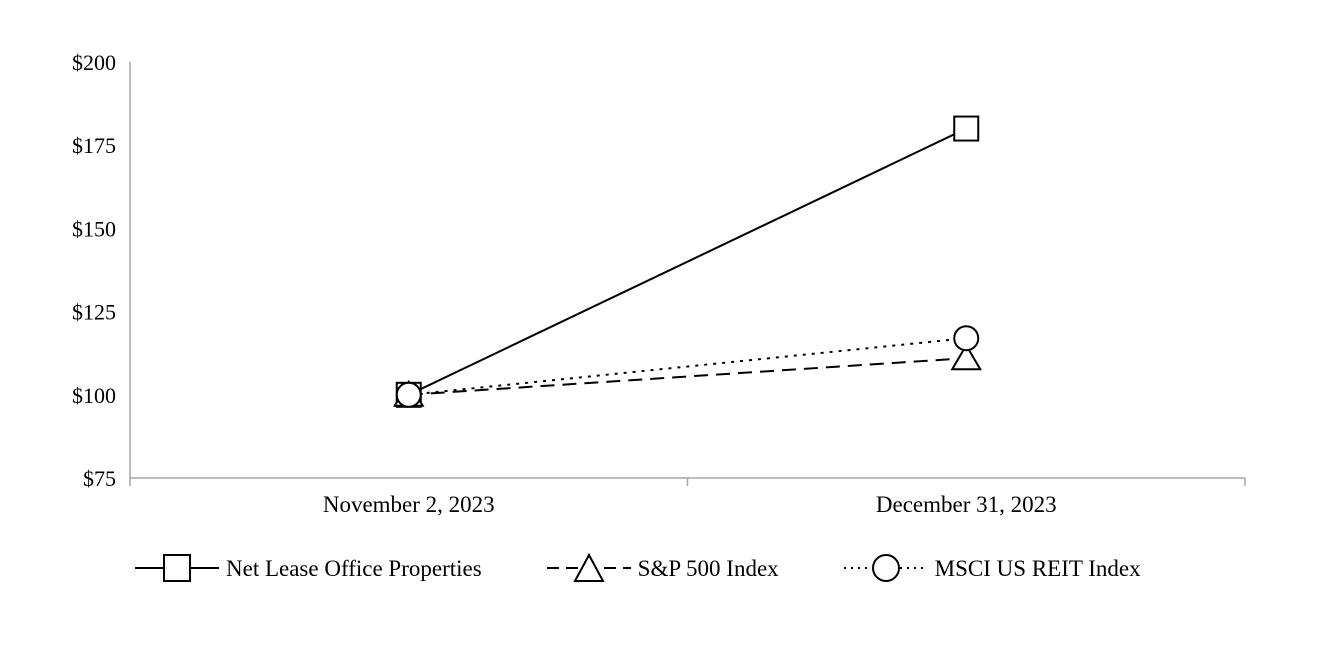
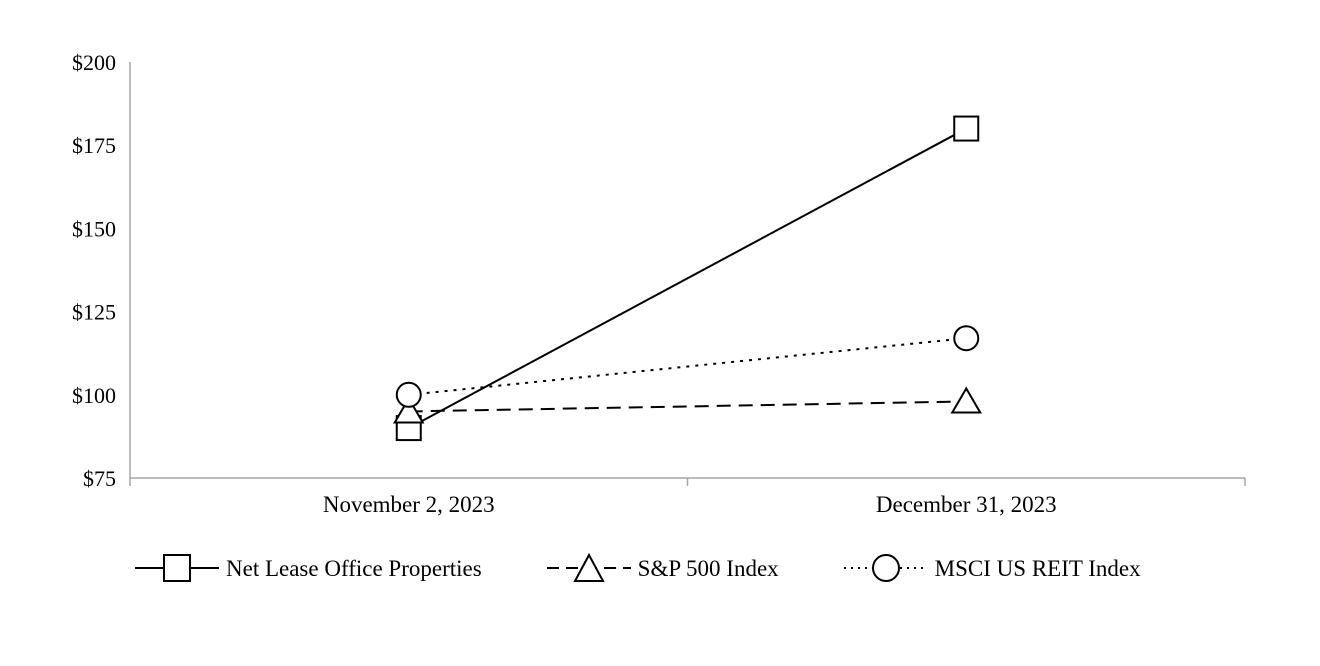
Net Lease Office Properties/November 2, 2023: $100 -> $90
S&P 500 Index/November 2, 2023: $100 -> $95
S&P 500 Index/December 31, 2023: $111 -> $98
